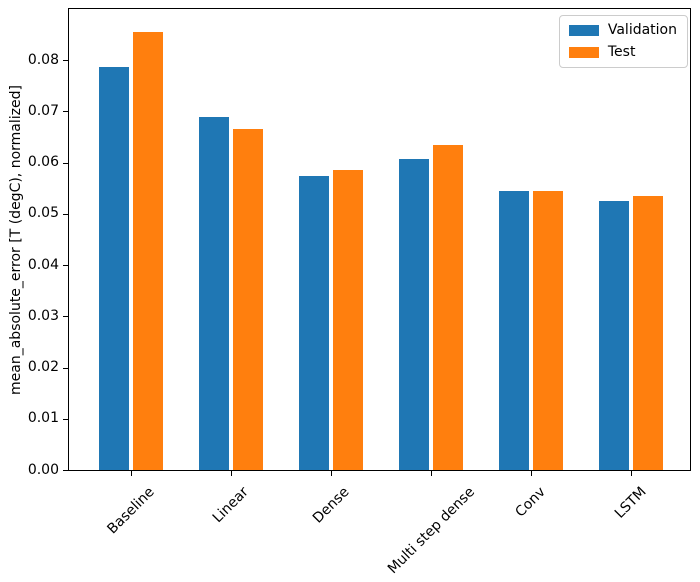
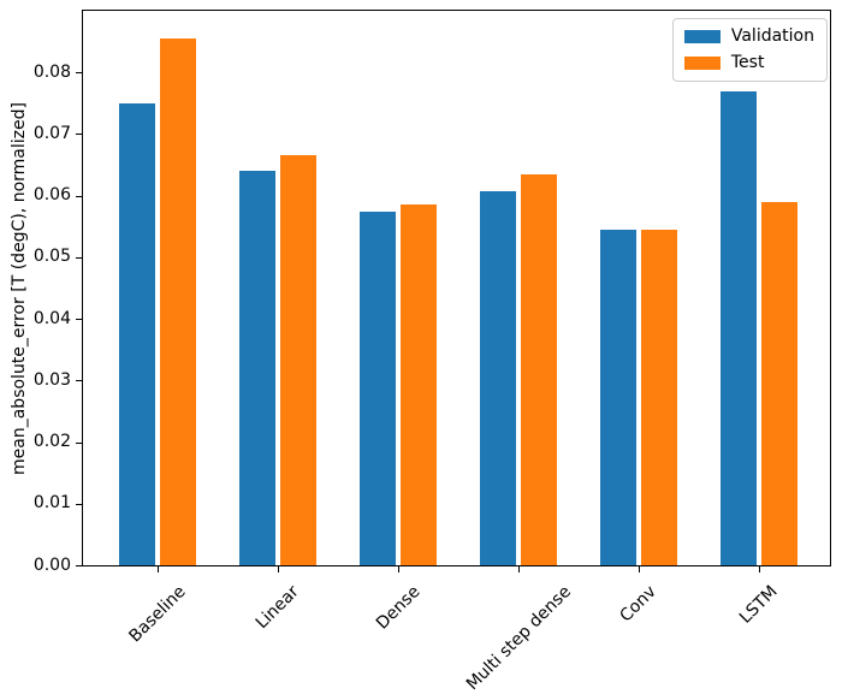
Validation/Baseline: 0.079 -> 0.075
Validation/Linear: 0.069 -> 0.064
Validation/LSTM: 0.052 -> 0.077
Test/LSTM: 0.053 -> 0.059
